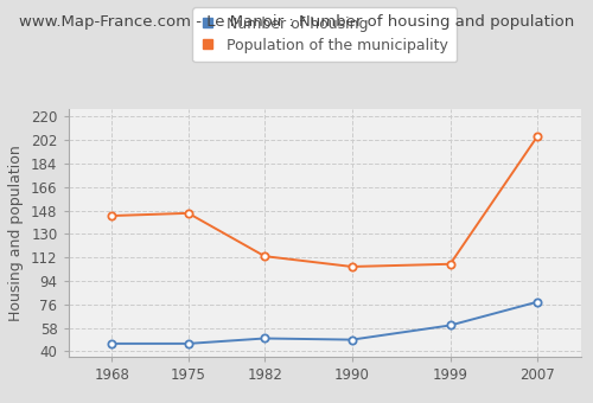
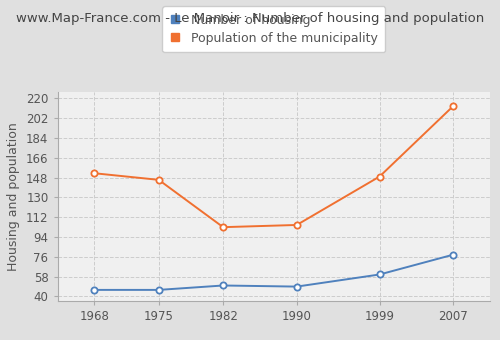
Population of the municipality/1968: 144 -> 152
Population of the municipality/1982: 113 -> 103
Population of the municipality/1999: 107 -> 149
Population of the municipality/2007: 205 -> 213
